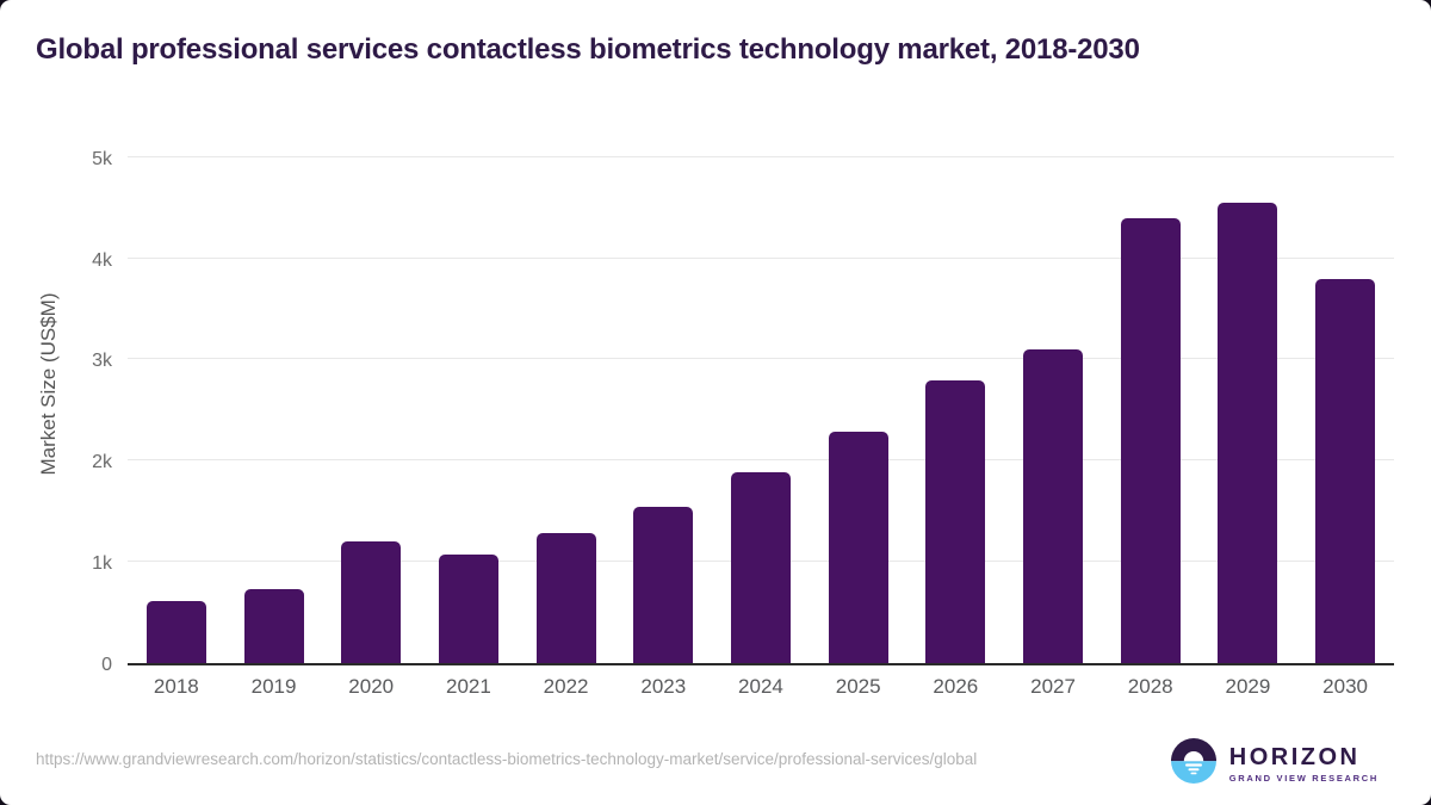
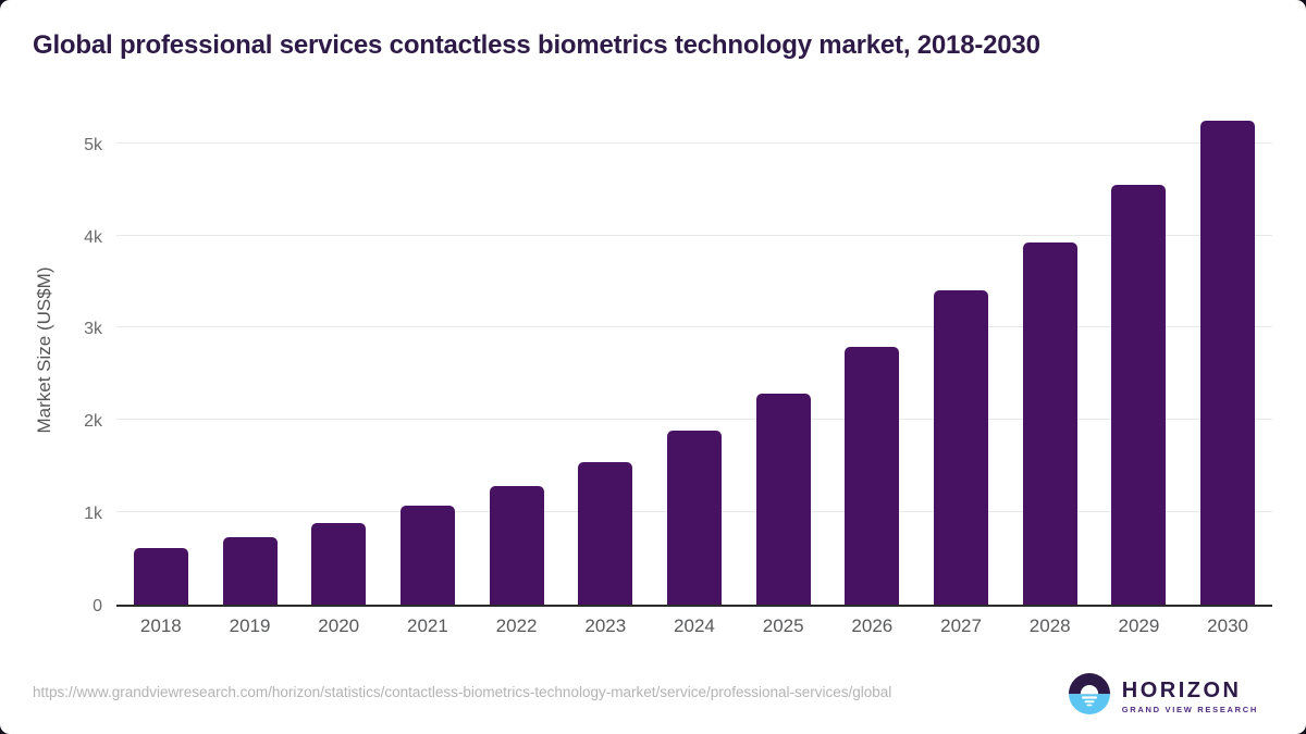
2020: 1.2k -> 0.9k
2027: 3.1k -> 3.4k
2028: 4.4k -> 3.9k
2030: 3.8k -> 5.2k
